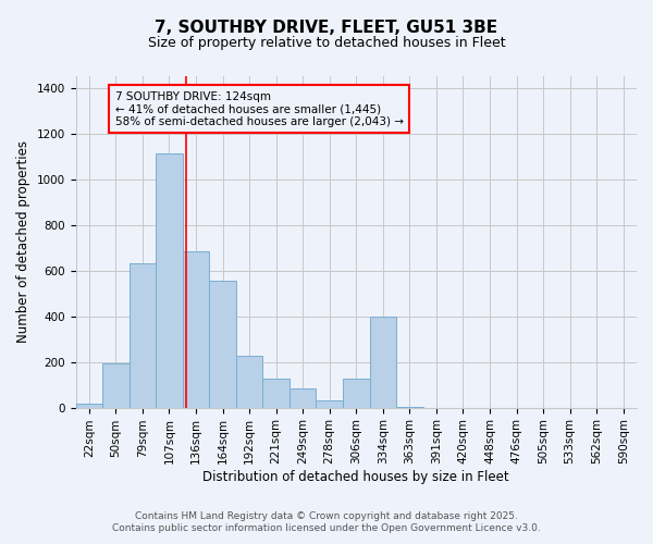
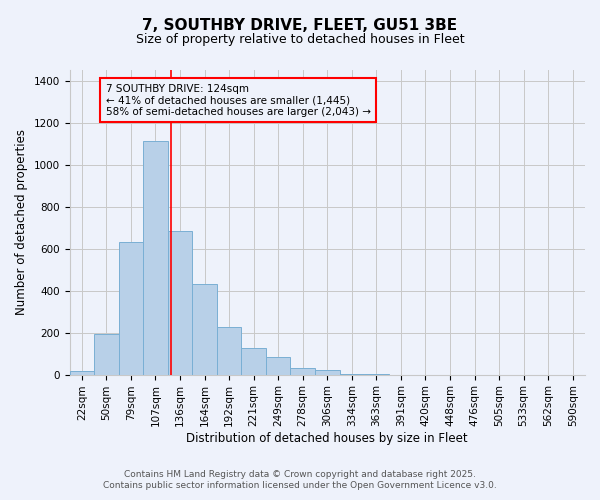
164sqm: 555 -> 430
306sqm: 125 -> 20
334sqm: 400 -> 5
